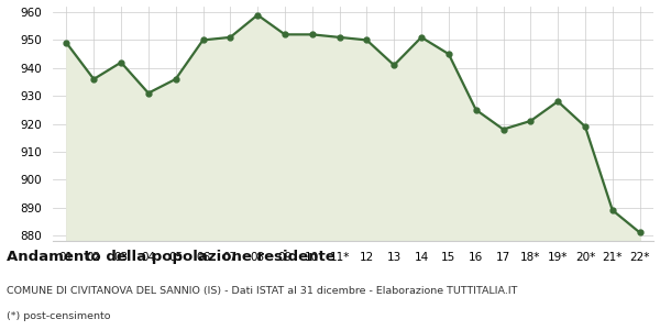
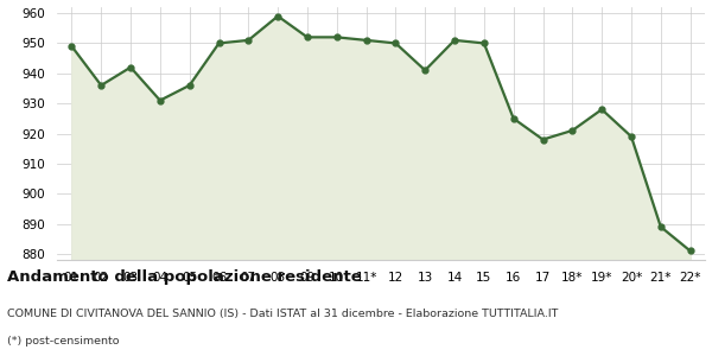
15: 945 -> 950
